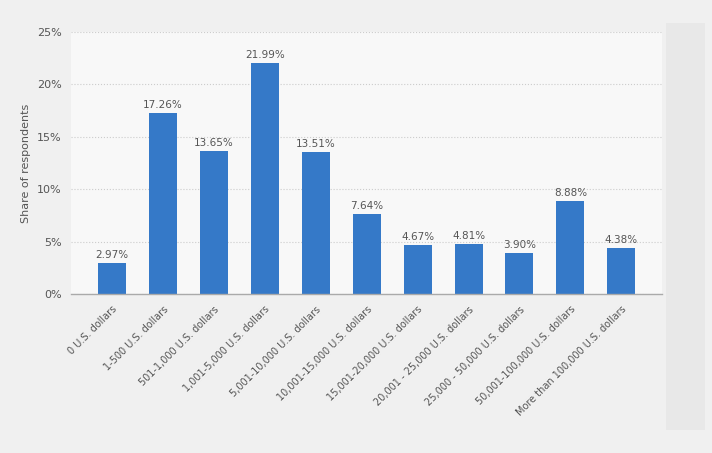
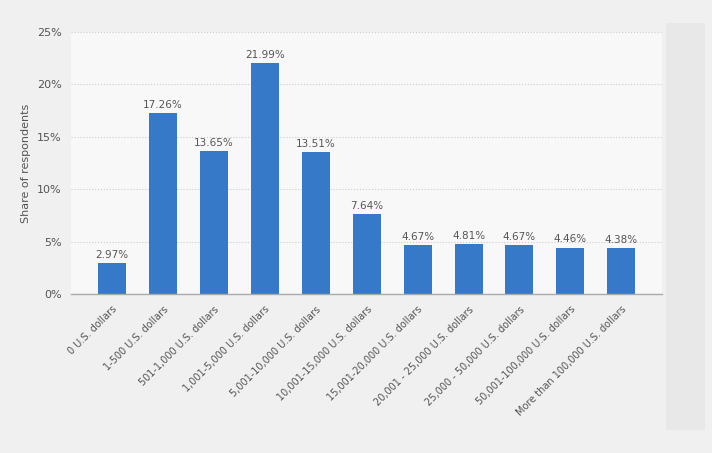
25,000 - 50,000 U.S. dollars: 3.90% -> 4.67%
50,001-100,000 U.S. dollars: 8.88% -> 4.46%
